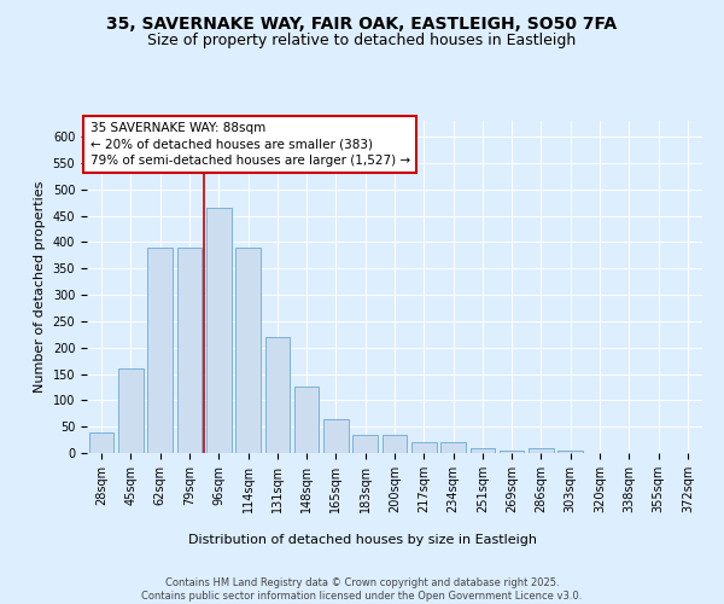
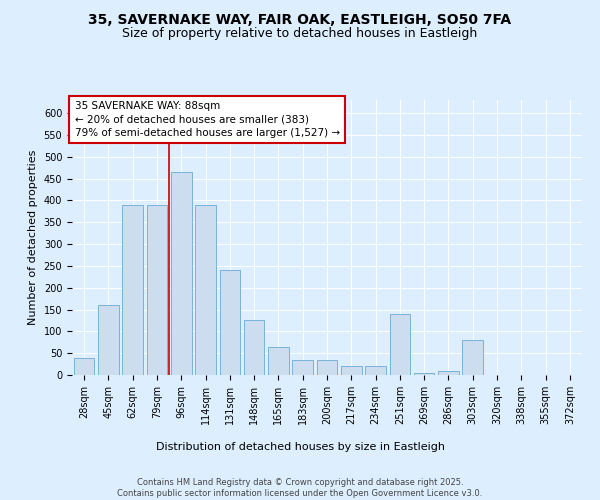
131sqm: 220 -> 240
251sqm: 10 -> 140
303sqm: 5 -> 80
